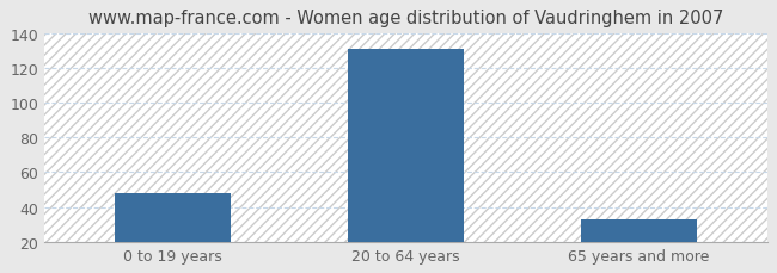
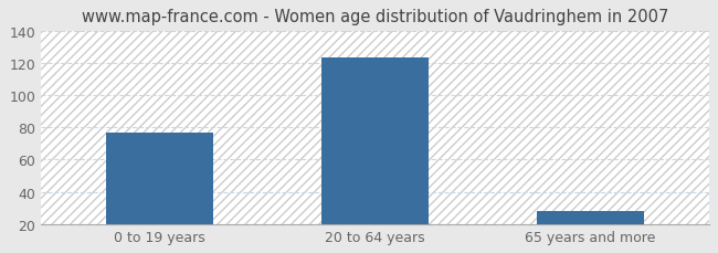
0 to 19 years: 48 -> 77
20 to 64 years: 131 -> 123
65 years and more: 33 -> 28
